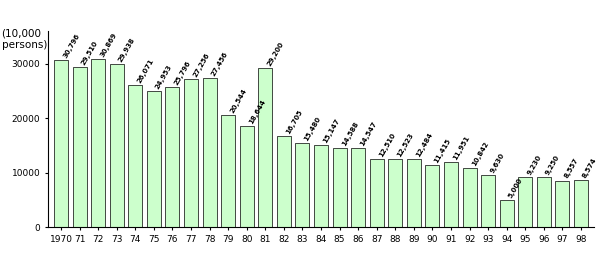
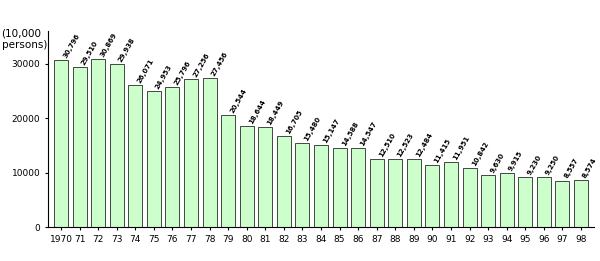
81: 29200 -> 18400
94: 5000 -> 9900
